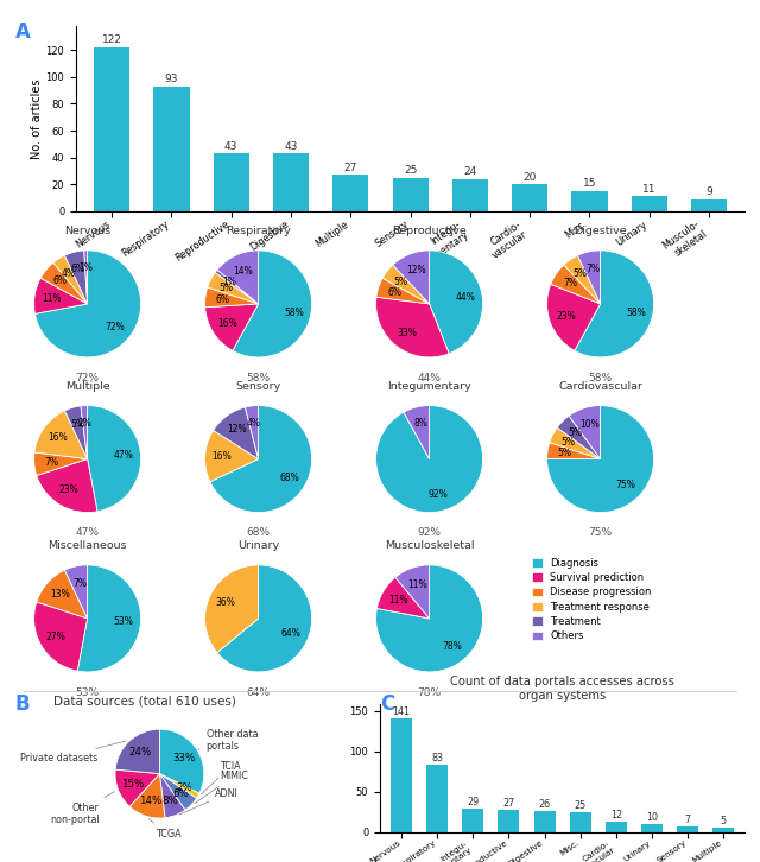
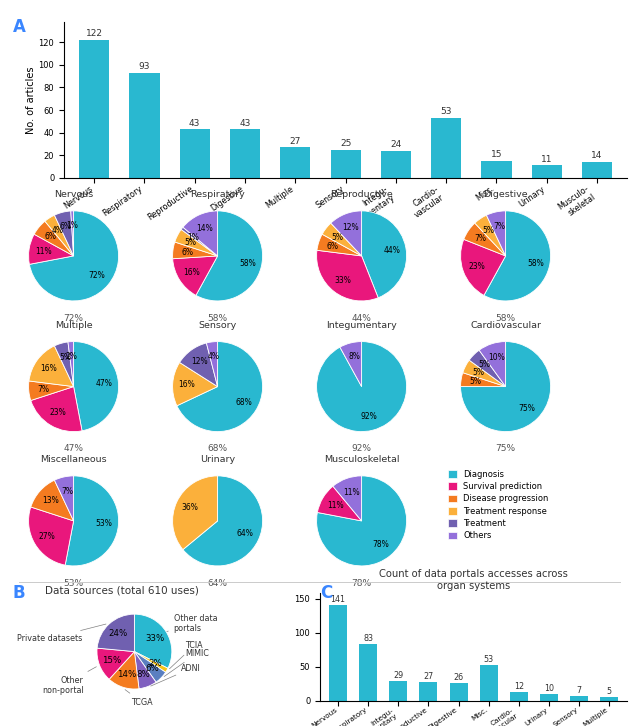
Cardio- vascular: 20 -> 53
Musculo- skeletal: 9 -> 14
Count of data portals accesses across organ systems/Misc.: 25 -> 53
